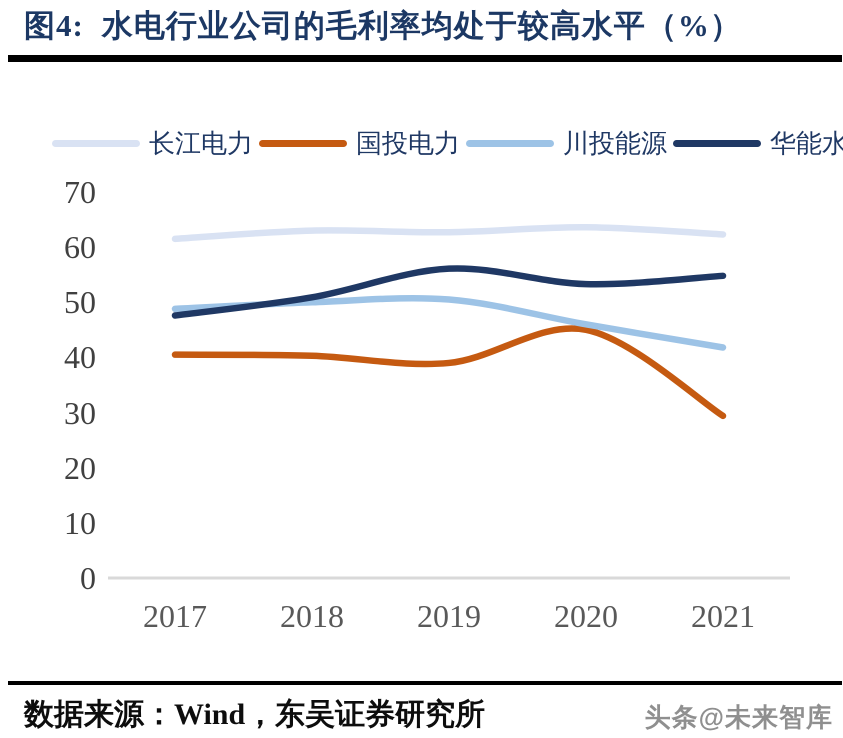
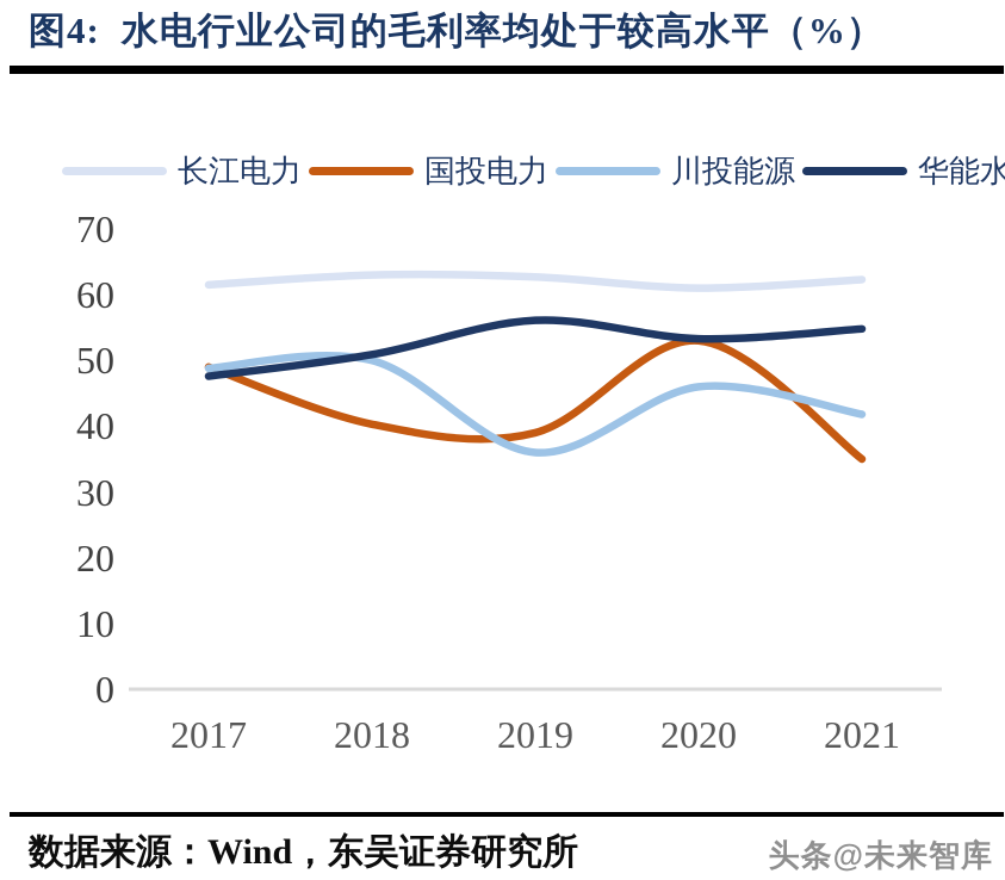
国投电力/2017: 40 -> 49
川投能源/2019: 50 -> 36
长江电力/2020: 64 -> 61
国投电力/2020: 45 -> 53
国投电力/2021: 29 -> 35
